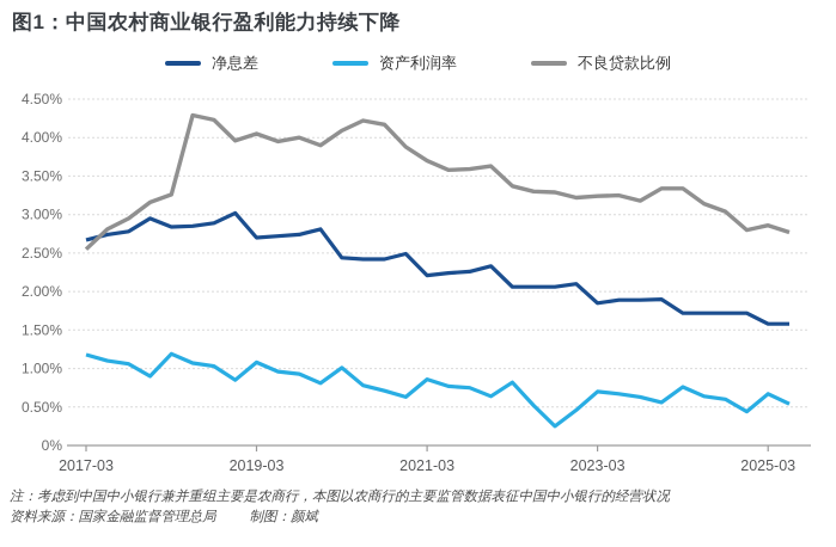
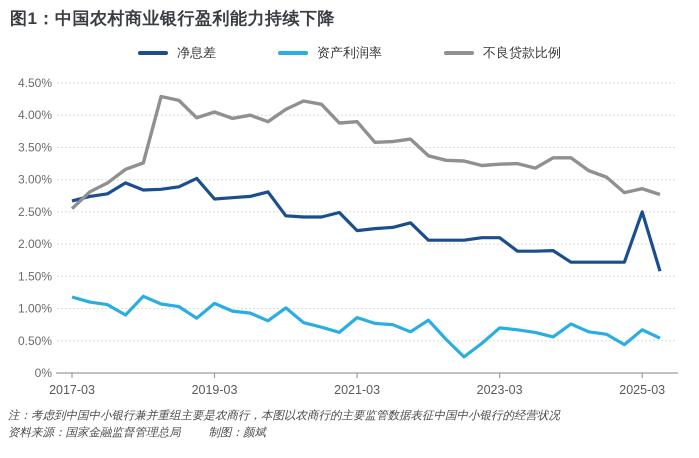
不良贷款比例/2021-03: 3.7% -> 3.9%
净息差/2023-03: 1.9% -> 2.1%
净息差/2025-03: 1.6% -> 2.5%
